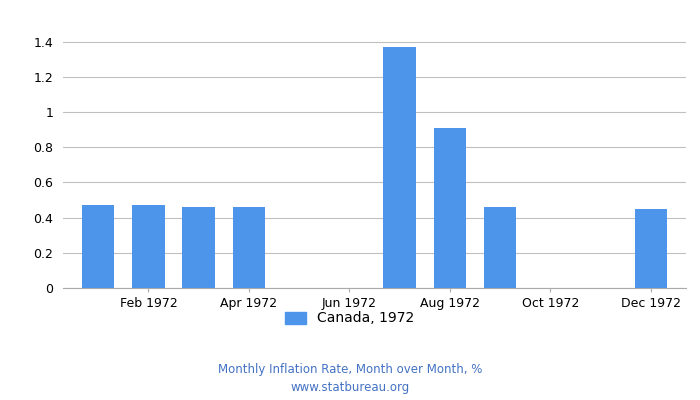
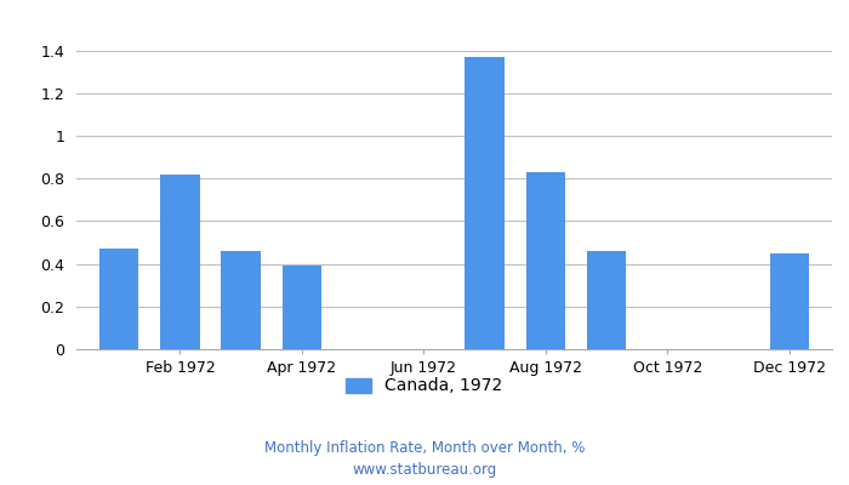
Feb 1972: 0.47 -> 0.82
Apr 1972: 0.46 -> 0.39
Aug 1972: 0.91 -> 0.83
